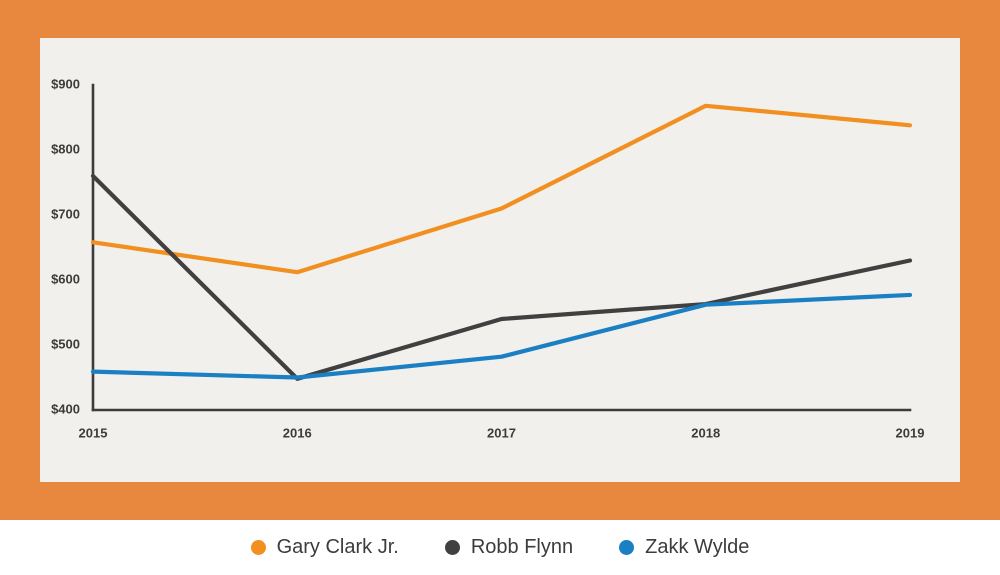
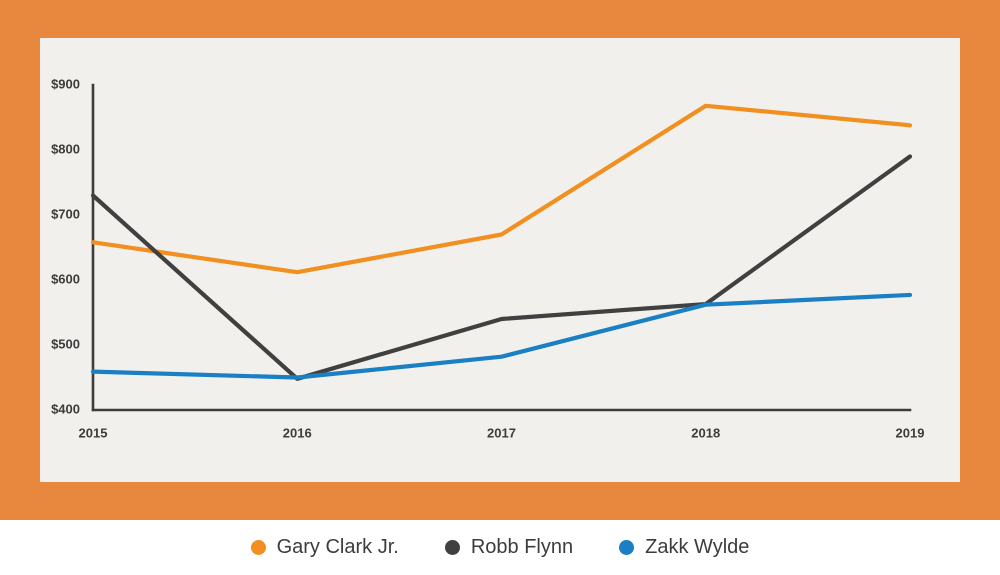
Robb Flynn/2015: $760 -> $730
Gary Clark Jr./2017: $710 -> $670
Robb Flynn/2019: $630 -> $790
